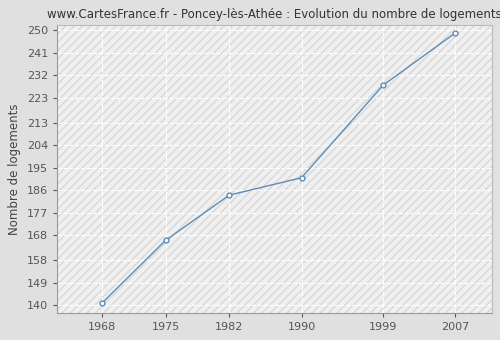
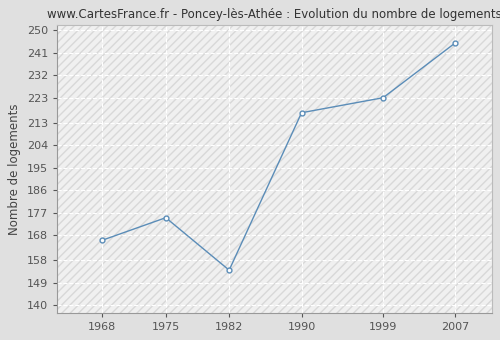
1968: 141 -> 166
1975: 166 -> 175
1982: 184 -> 154
1990: 191 -> 217
1999: 228 -> 223
2007: 249 -> 245
